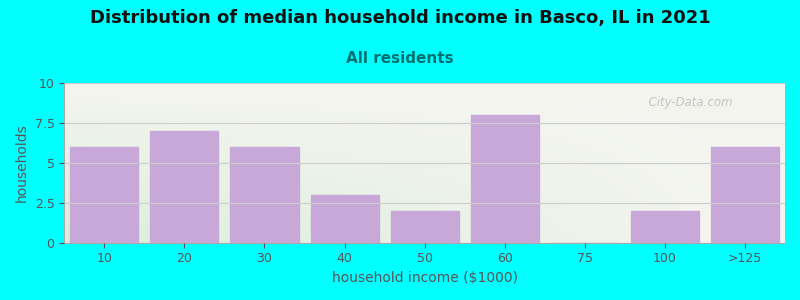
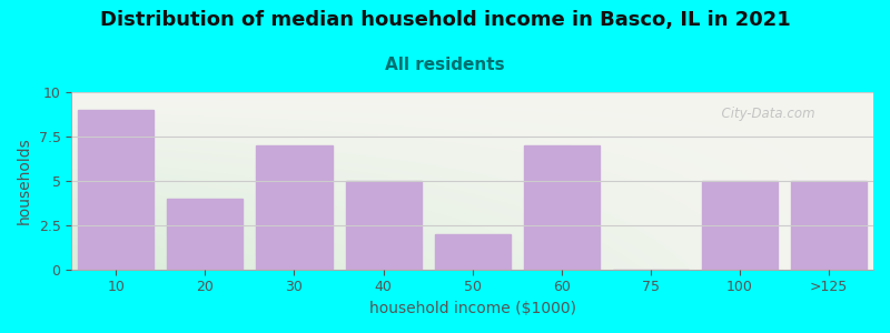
10: 6 -> 9
20: 7 -> 4
30: 6 -> 7
40: 3 -> 5
60: 8 -> 7
100: 2 -> 5
>125: 6 -> 5
